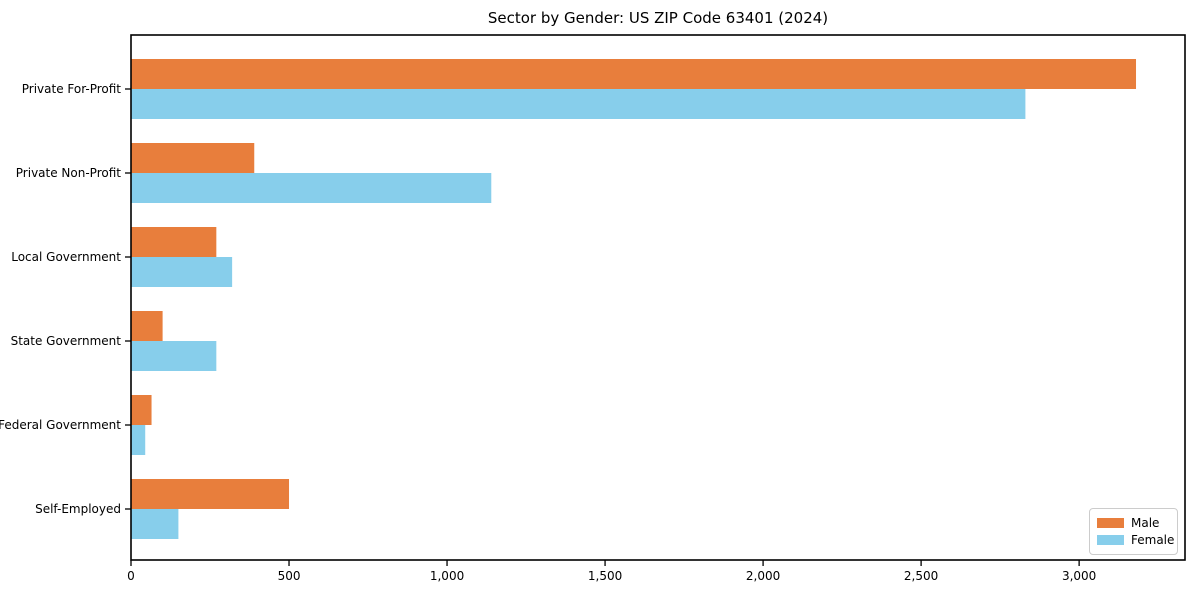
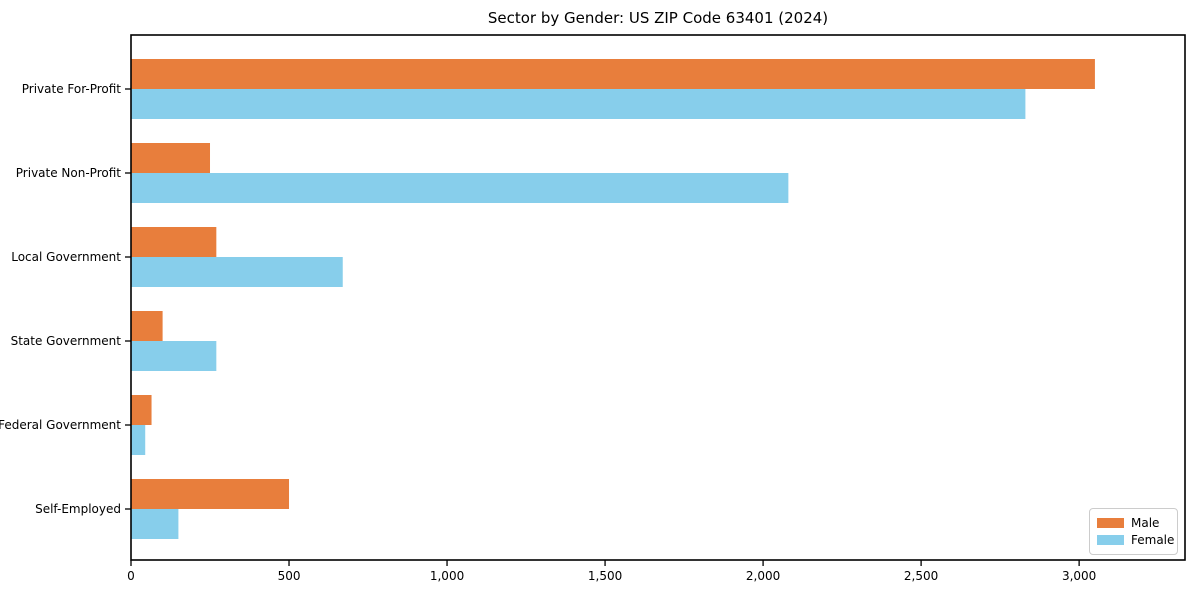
Male/Private For-Profit: 3180 -> 3050
Male/Private Non-Profit: 390 -> 250
Female/Private Non-Profit: 1140 -> 2080
Female/Local Government: 320 -> 670
